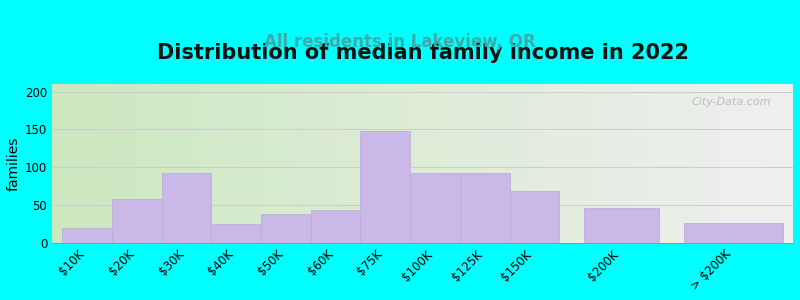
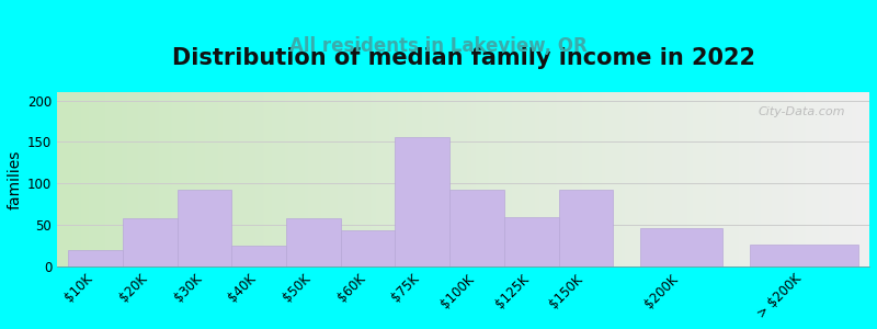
$50K: 38 -> 58
$75K: 148 -> 156
$125K: 92 -> 60
$150K: 68 -> 92
